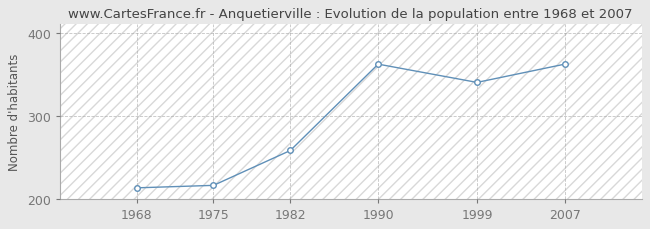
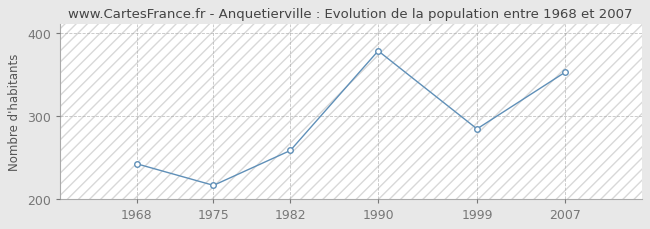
1968: 213 -> 242
1990: 362 -> 378
1999: 340 -> 284
2007: 362 -> 352
